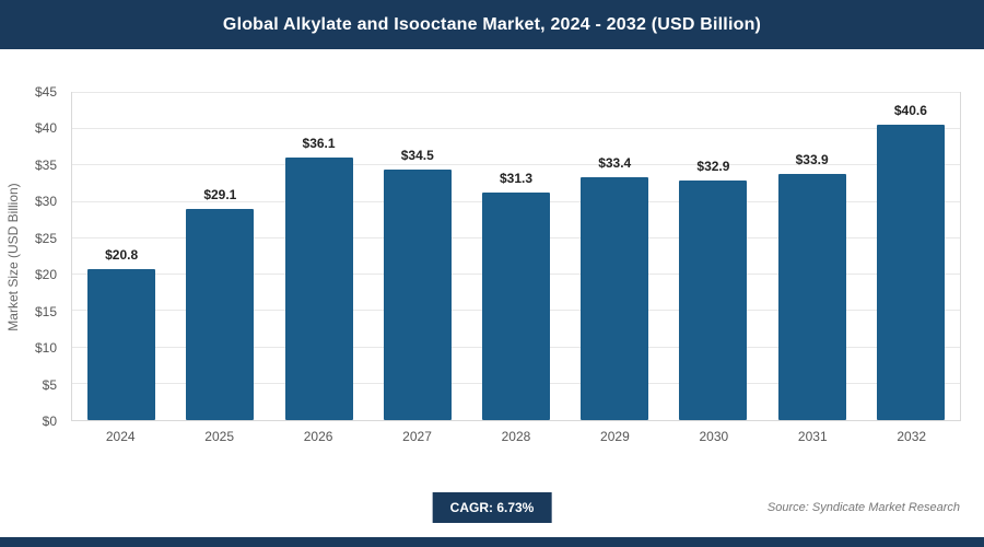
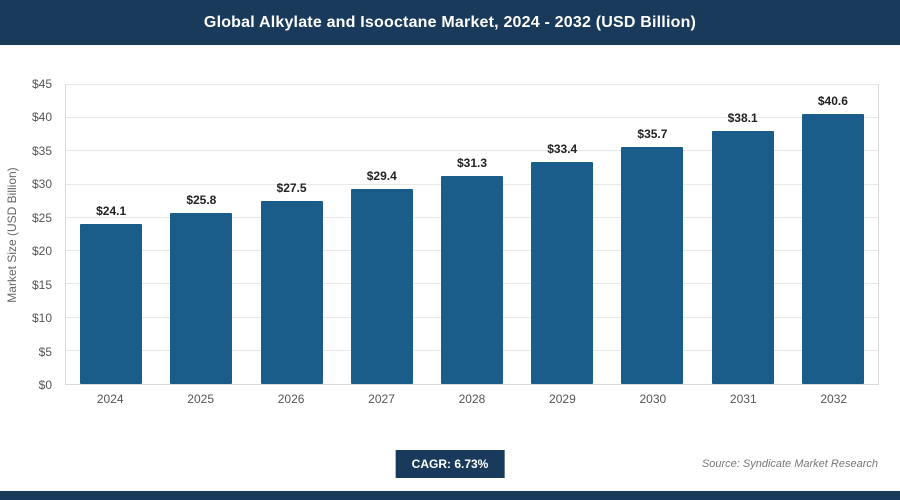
2024: $20.8 -> $24.1
2025: $29.1 -> $25.8
2026: $36.1 -> $27.5
2027: $34.5 -> $29.4
2030: $32.9 -> $35.7
2031: $33.9 -> $38.1
